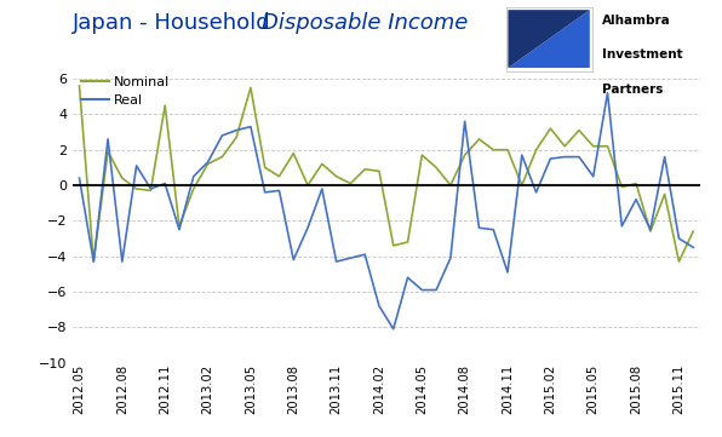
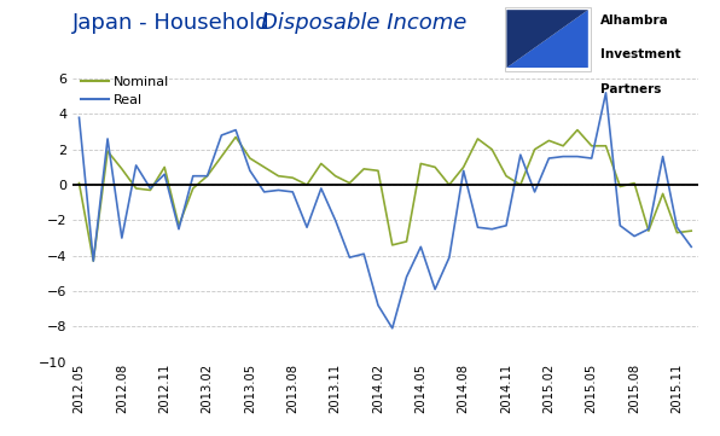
Nominal/2012.05: 5.6 -> 0.1
Real/2012.05: 0.4 -> 3.8
Nominal/2012.08: 0.4 -> 0.9
Real/2012.08: -4.3 -> -3.0
Nominal/2012.11: 4.5 -> 1.0
Real/2012.11: 0.1 -> 0.6
Nominal/2013.02: 1.2 -> 0.5
Real/2013.02: 1.3 -> 0.5
Nominal/2013.05: 5.5 -> 1.5
Real/2013.05: 3.3 -> 0.8
Nominal/2013.08: 1.8 -> 0.4
Real/2013.08: -4.2 -> -0.4
Real/2013.11: -4.3 -> -2.0
Nominal/2014.05: 1.7 -> 1.2
Real/2014.05: -5.9 -> -3.5
Nominal/2014.08: 1.7 -> 1.0
Real/2014.08: 3.6 -> 0.8
Nominal/2014.11: 2.0 -> 0.5
Real/2014.11: -4.9 -> -2.3
Nominal/2015.02: 3.2 -> 2.5
Real/2015.05: 0.5 -> 1.5
Real/2015.08: -0.8 -> -2.9
Nominal/2015.11: -4.3 -> -2.7
Real/2015.11: -3.0 -> -2.4
